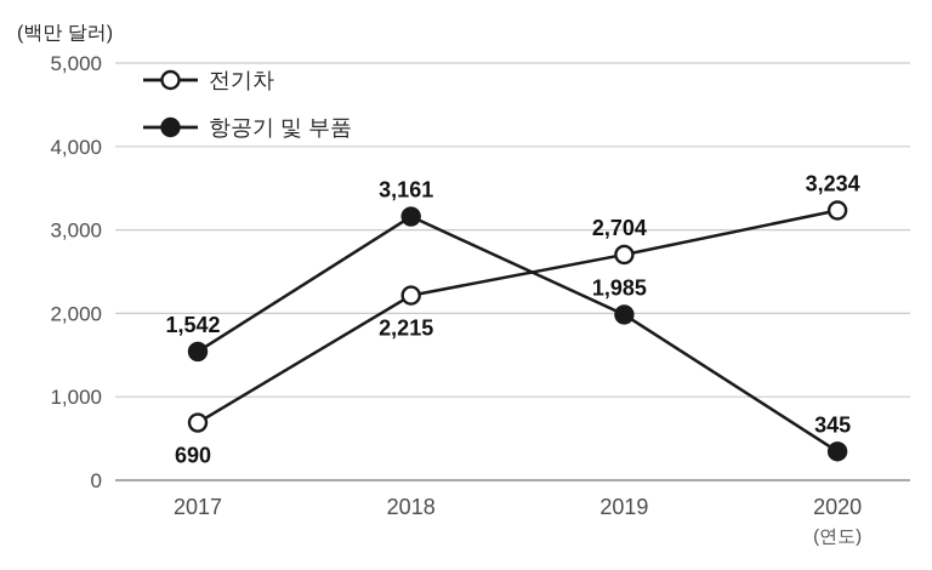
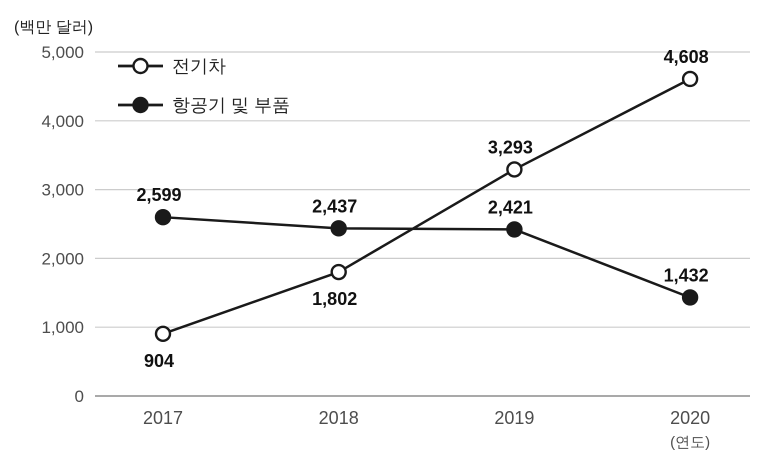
전기차/2017: 690 -> 904
항공기 및 부품/2017: 1,542 -> 2,599
전기차/2018: 2,215 -> 1,802
항공기 및 부품/2018: 3,161 -> 2,437
전기차/2019: 2,704 -> 3,293
항공기 및 부품/2019: 1,985 -> 2,421
전기차/2020: 3,234 -> 4,608
항공기 및 부품/2020: 345 -> 1,432
